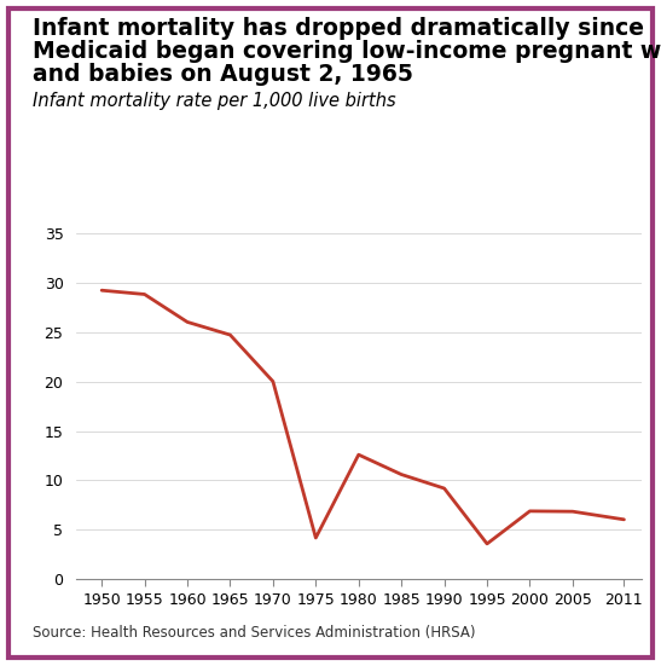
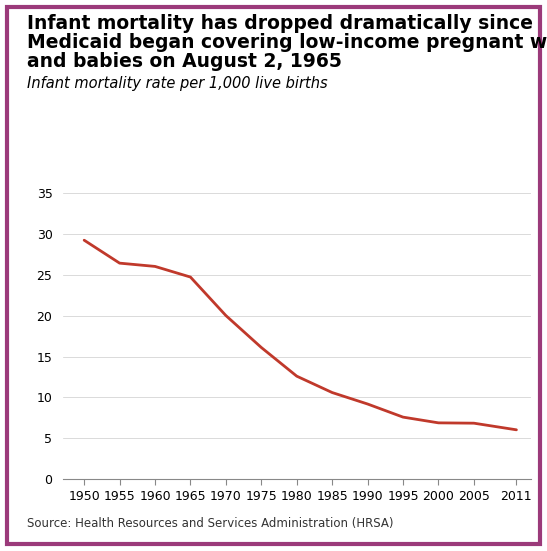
1955: 28.8 -> 26.4
1975: 4.2 -> 16.1
1995: 3.6 -> 7.6
